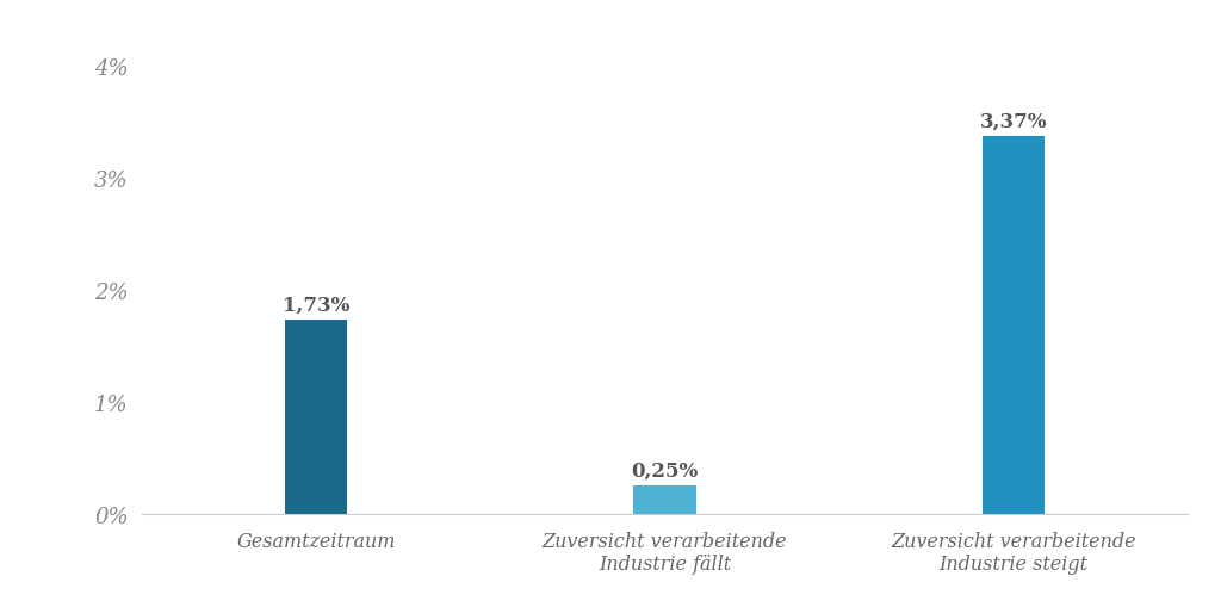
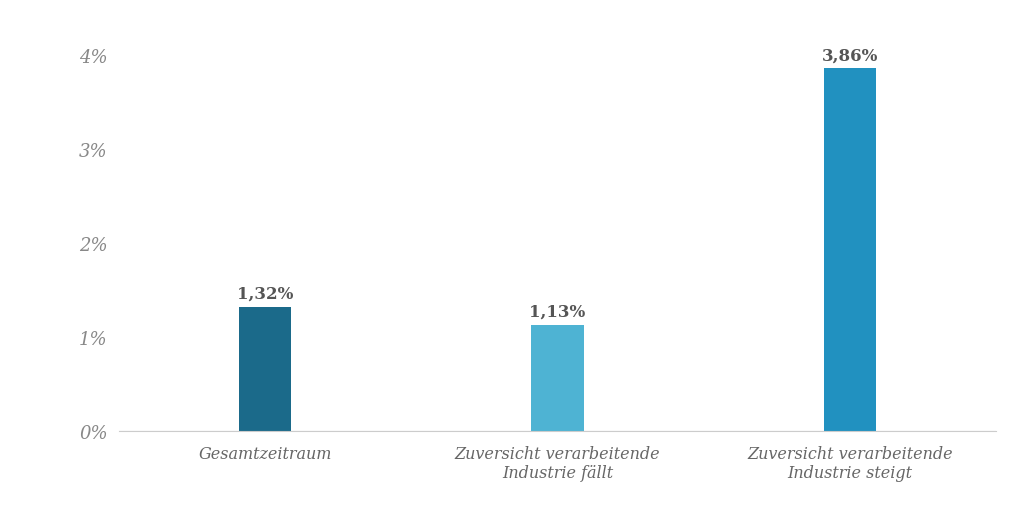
Gesamtzeitraum: 1,73% -> 1,32%
Zuversicht verarbeitende Industrie fällt: 0,25% -> 1,13%
Zuversicht verarbeitende Industrie steigt: 3,37% -> 3,86%
